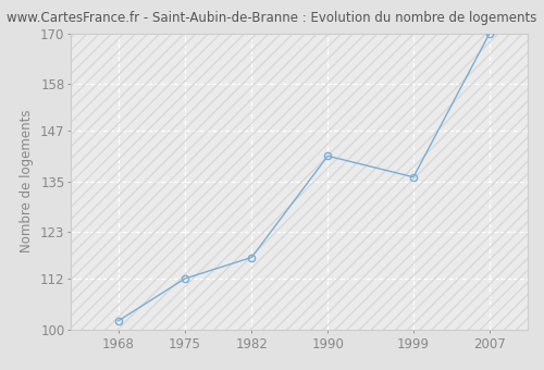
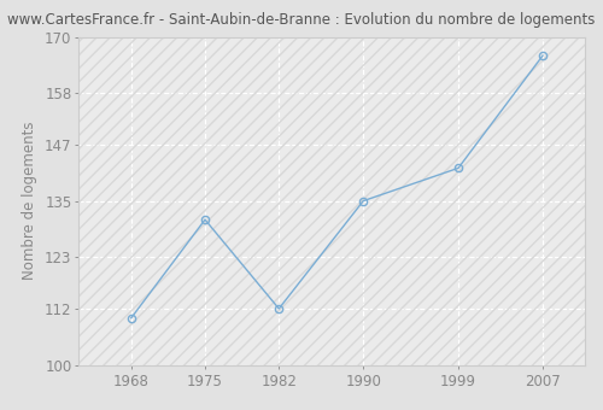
1968: 102 -> 110
1975: 112 -> 131
1982: 117 -> 112
1990: 141 -> 135
1999: 136 -> 142
2007: 170 -> 166
